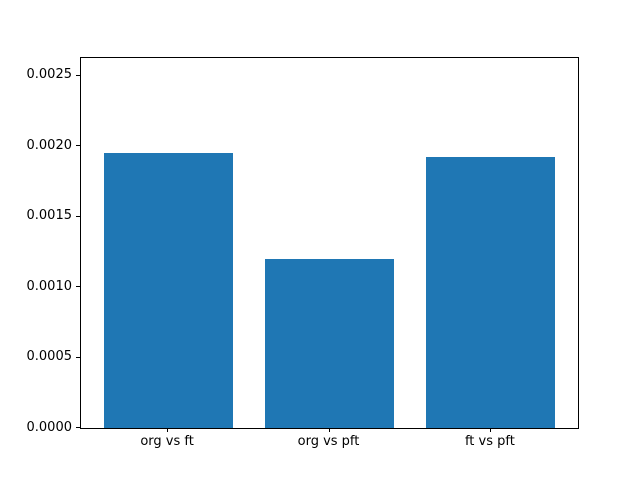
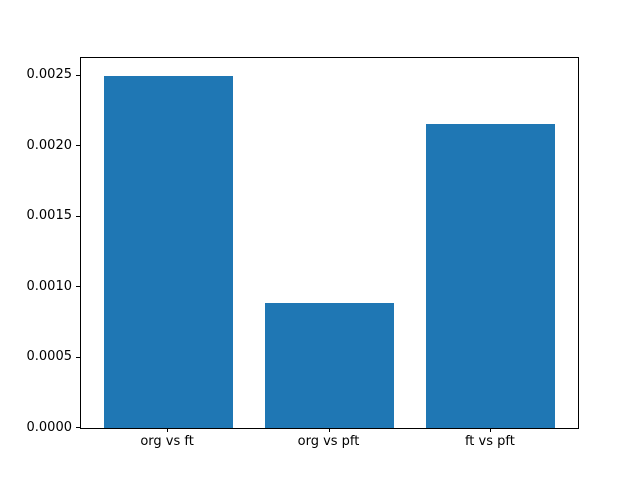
org vs ft: 0.00195 -> 0.00250
org vs pft: 0.00120 -> 0.00089
ft vs pft: 0.00192 -> 0.00216
